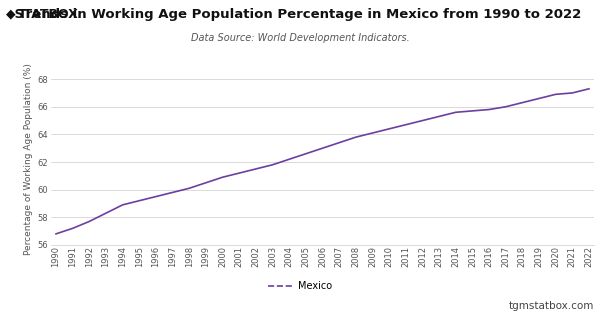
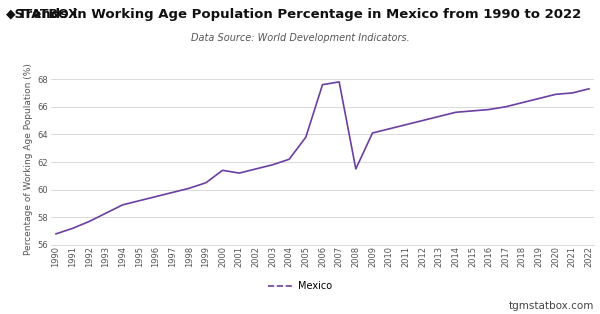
2000: 60.9 -> 61.4
2005: 62.6 -> 63.8
2006: 63.0 -> 67.6
2007: 63.4 -> 67.8
2008: 63.8 -> 61.5
